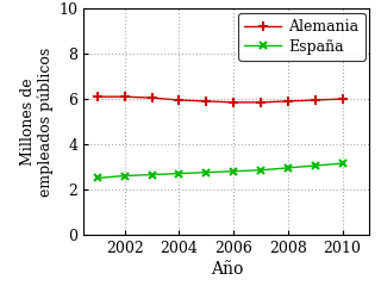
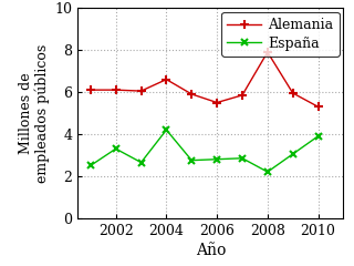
España/2002: 2.6 -> 3.3
Alemania/2004: 6.0 -> 6.6
España/2004: 2.7 -> 4.2
Alemania/2006: 5.8 -> 5.5
Alemania/2008: 5.9 -> 7.9
España/2008: 3.0 -> 2.2
Alemania/2010: 6.0 -> 5.3
España/2010: 3.1 -> 3.9
